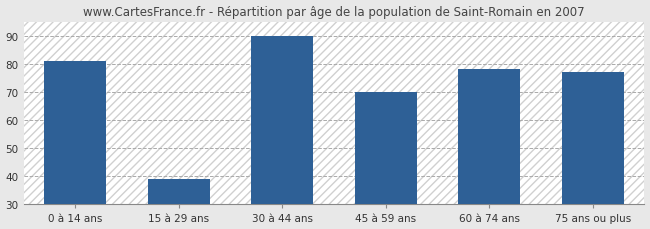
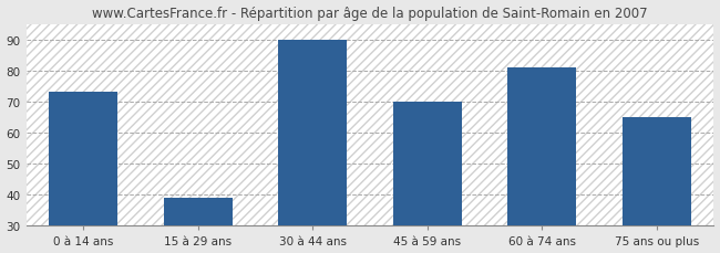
0 à 14 ans: 81 -> 73
60 à 74 ans: 78 -> 81
75 ans ou plus: 77 -> 65
